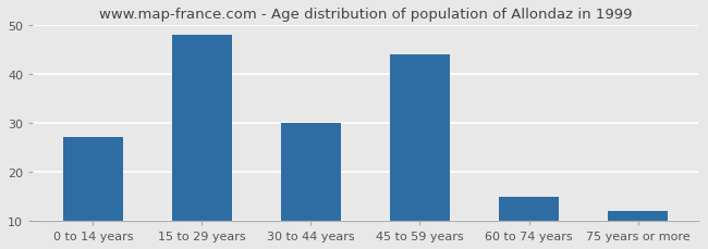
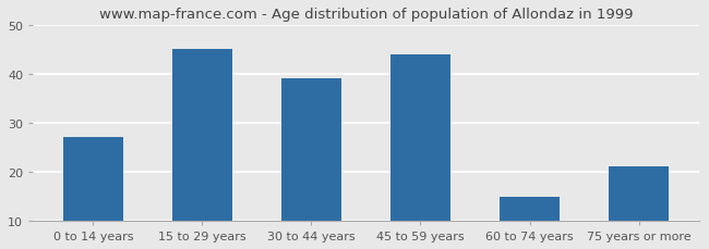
15 to 29 years: 48 -> 45
30 to 44 years: 30 -> 39
75 years or more: 12 -> 21
